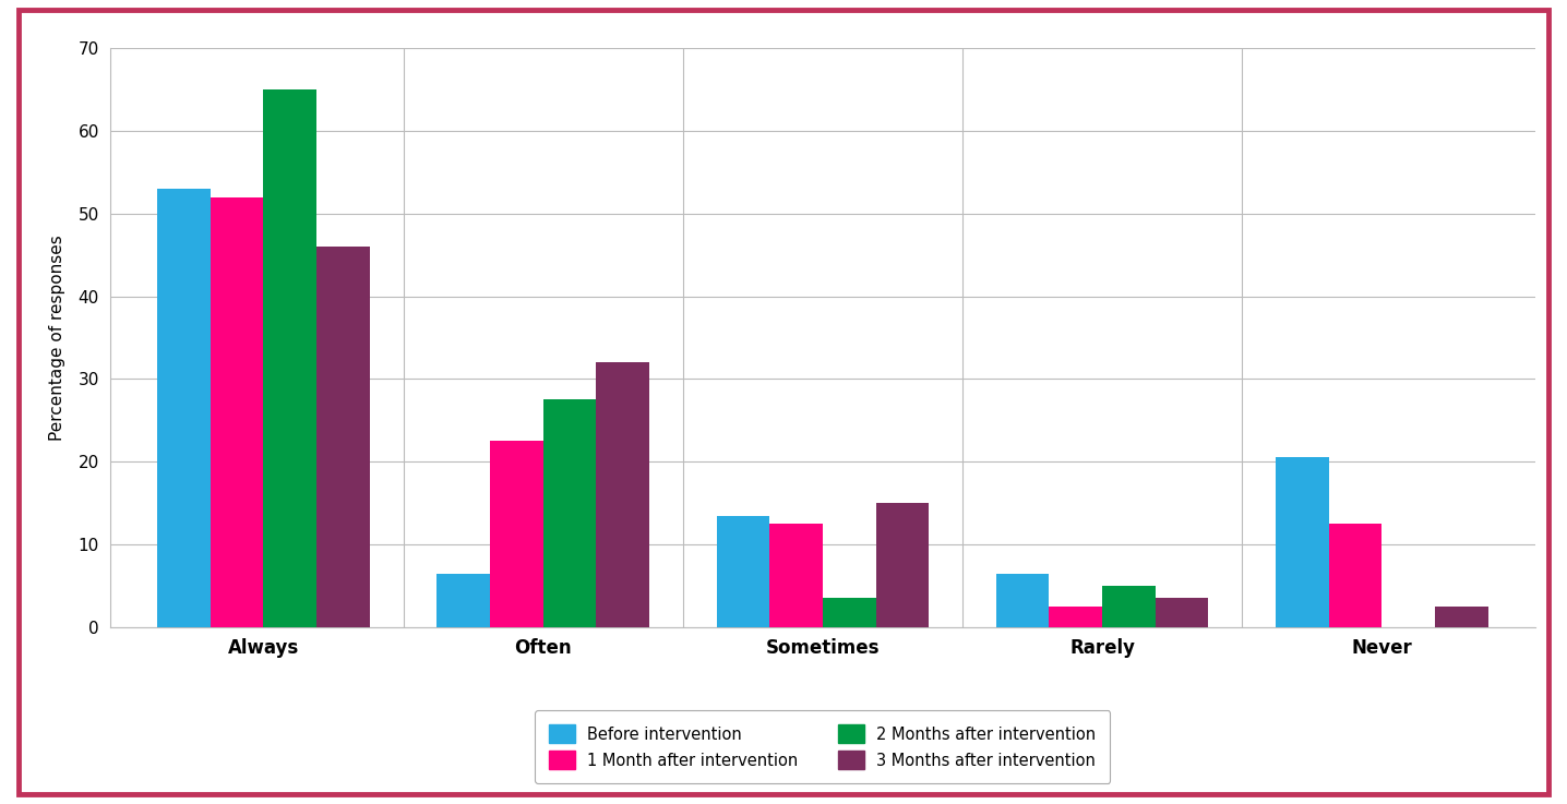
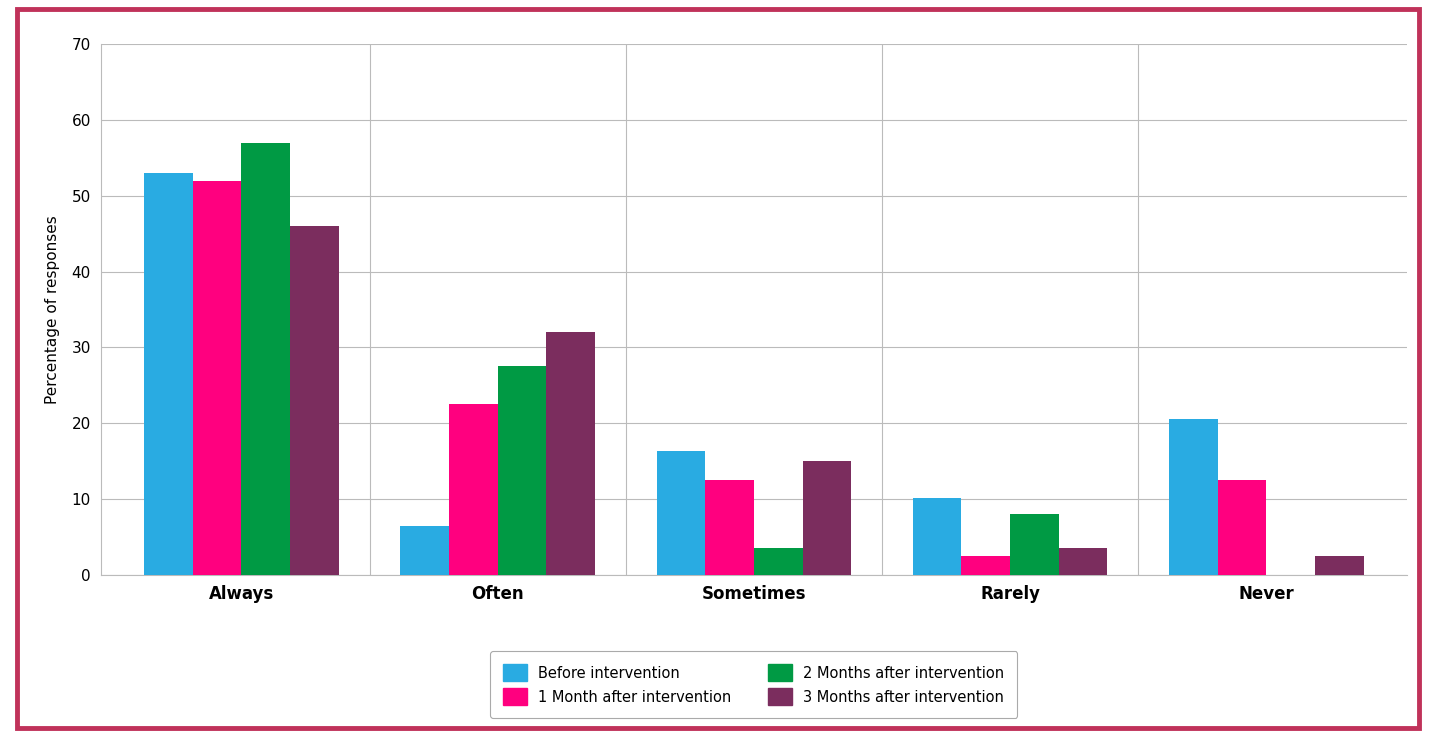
2 Months after intervention/Always: 65.0 -> 57.0
Before intervention/Sometimes: 13.5 -> 16.4
Before intervention/Rarely: 6.5 -> 10.2
2 Months after intervention/Rarely: 5.0 -> 8.0
